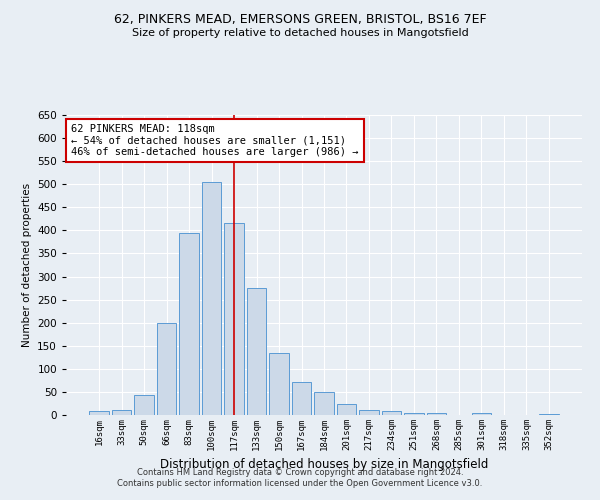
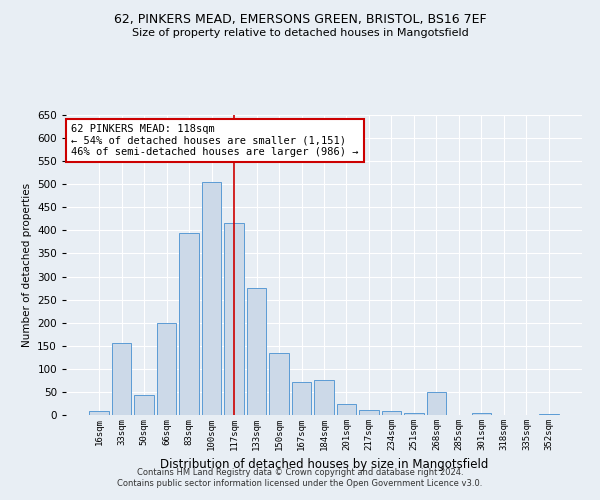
33sqm: 10 -> 155
184sqm: 50 -> 75
268sqm: 5 -> 50
